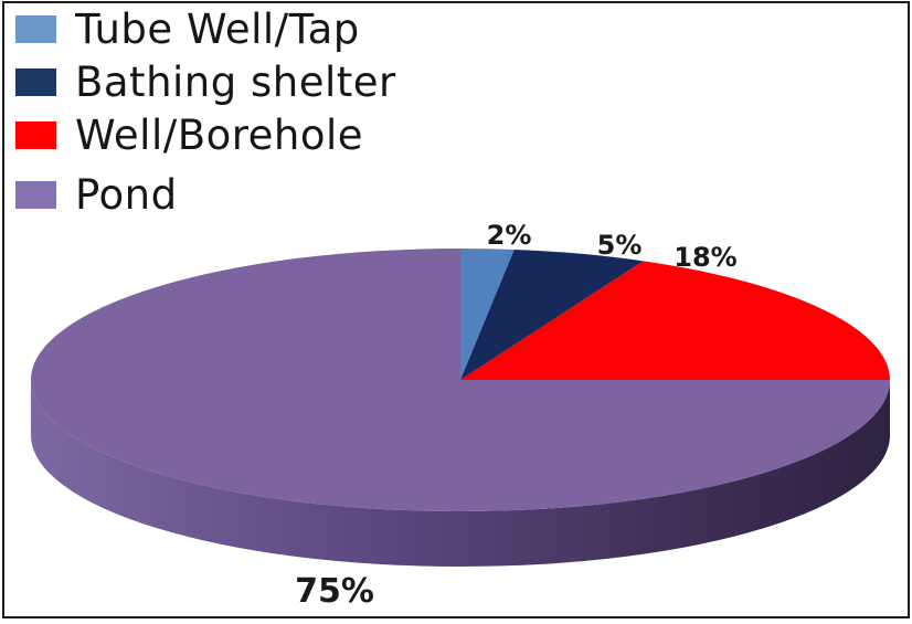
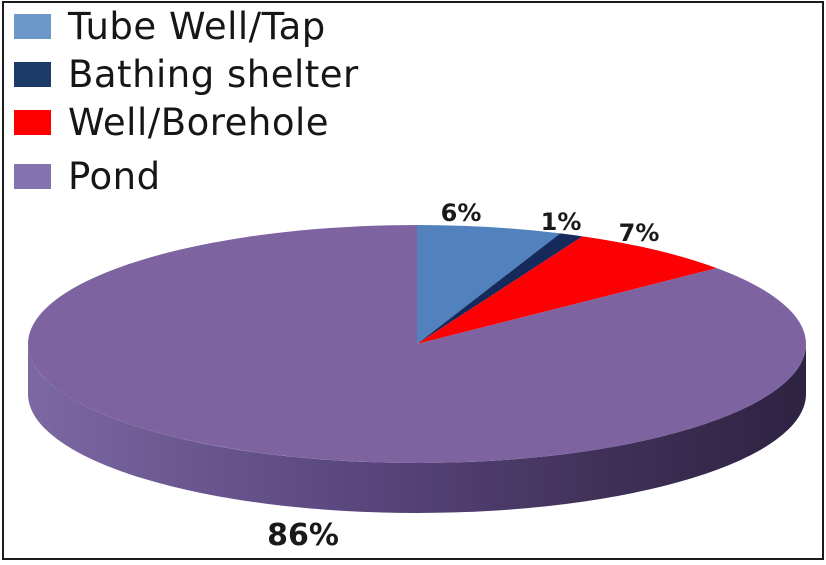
Tube Well/Tap: 2% -> 6%
Bathing shelter: 5% -> 1%
Well/Borehole: 18% -> 7%
Pond: 75% -> 86%
